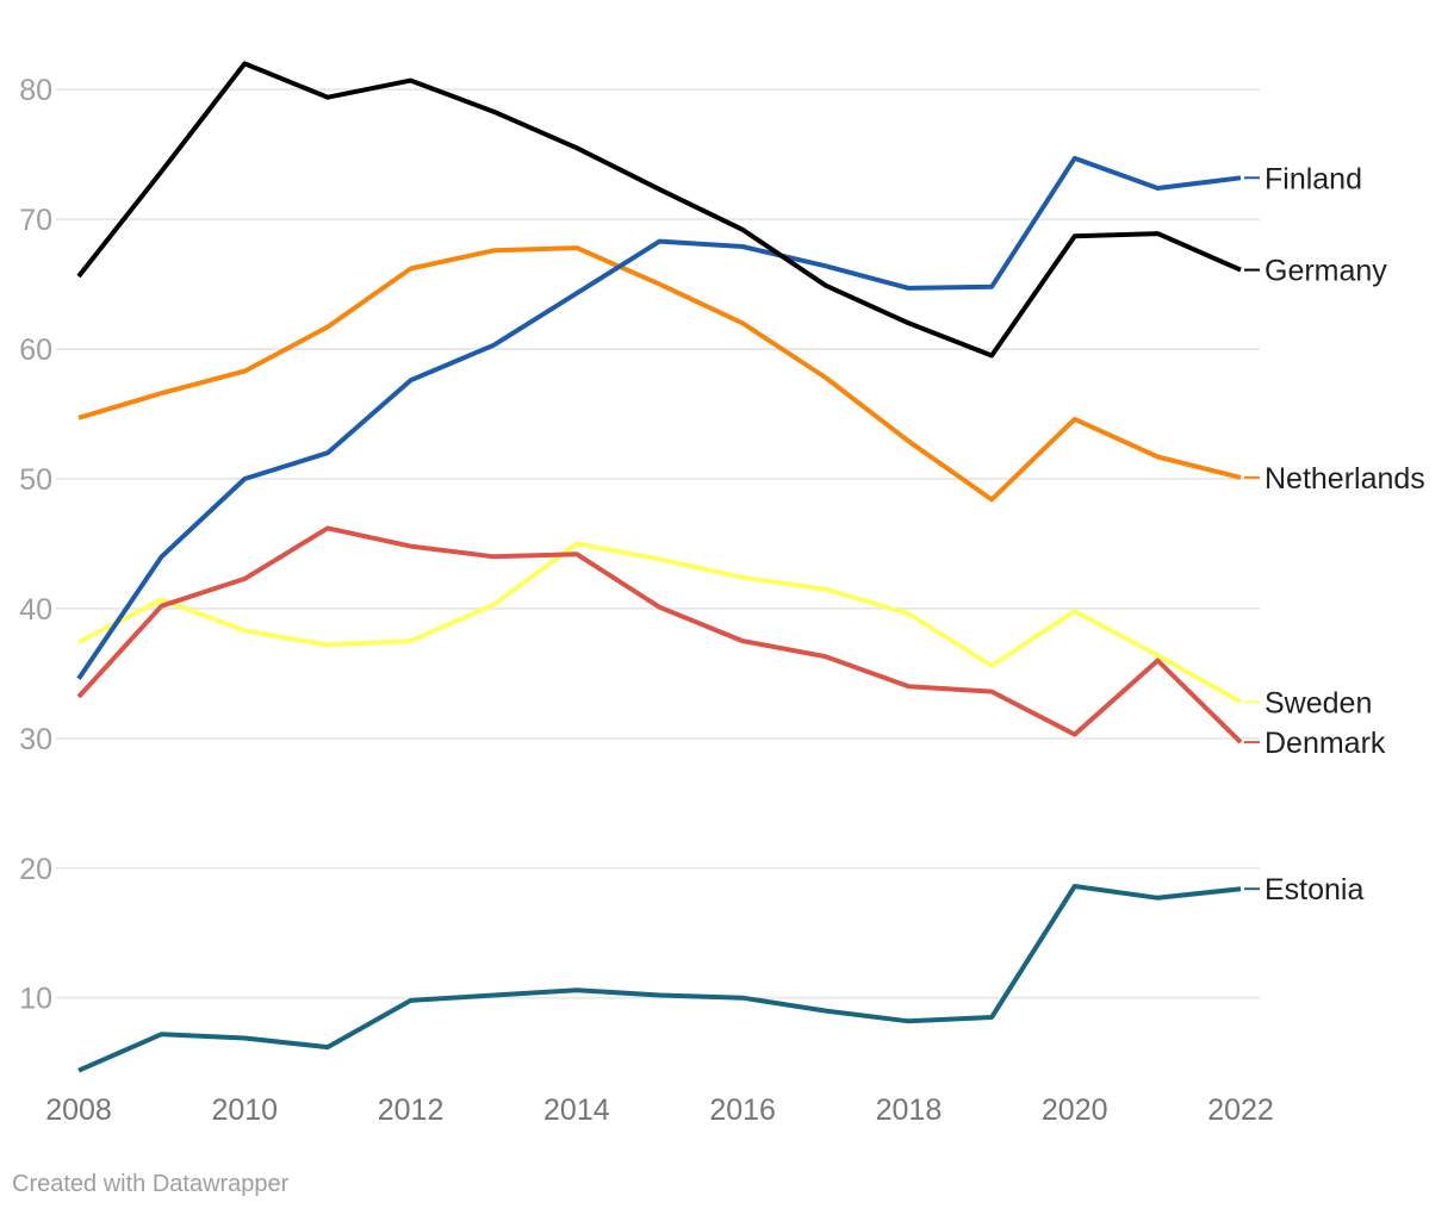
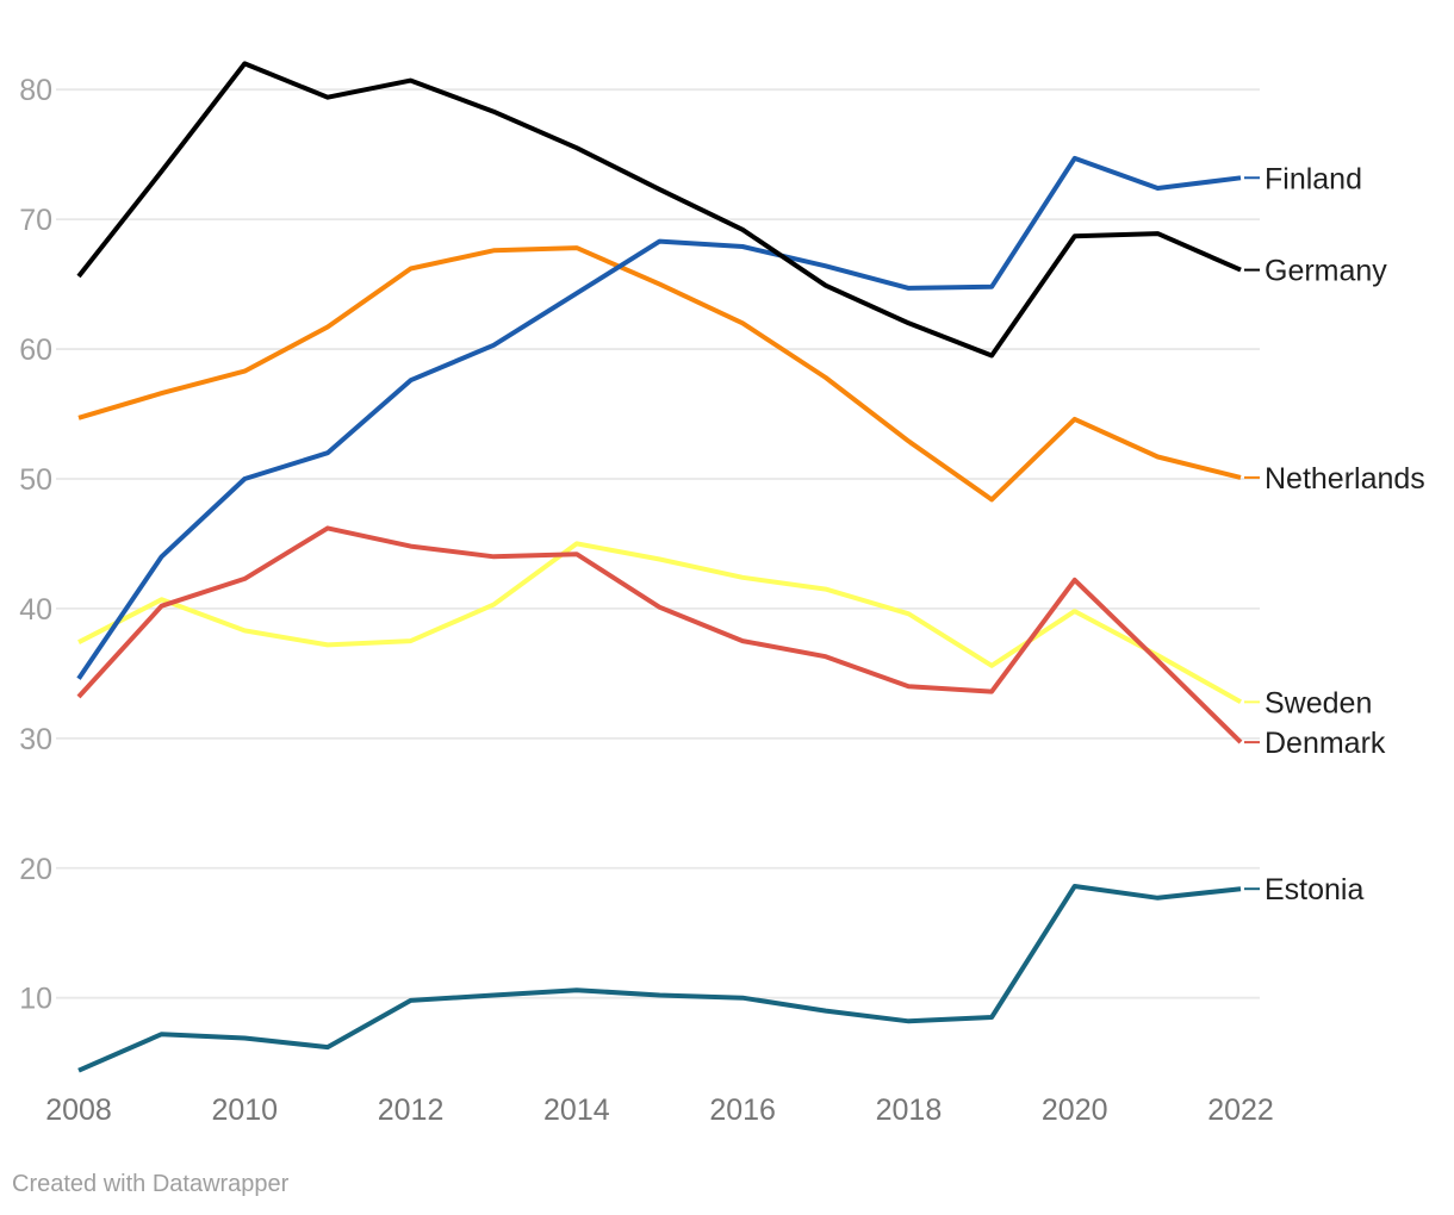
Denmark/2020: 30.3 -> 42.2
